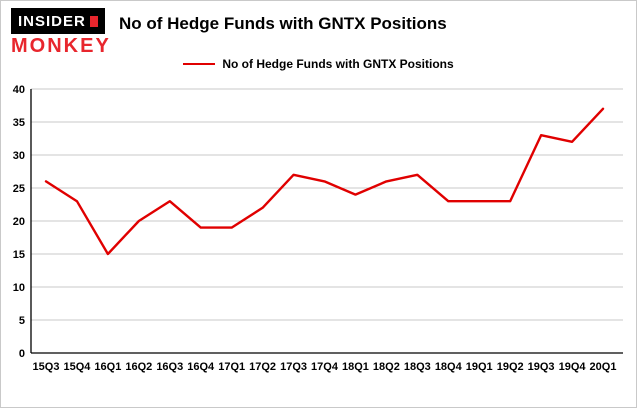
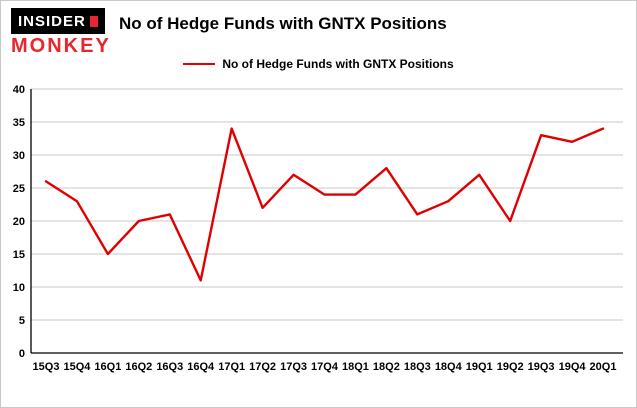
16Q3: 23 -> 21
16Q4: 19 -> 11
17Q1: 19 -> 34
17Q4: 26 -> 24
18Q2: 26 -> 28
18Q3: 27 -> 21
19Q1: 23 -> 27
19Q2: 23 -> 20
20Q1: 37 -> 34
